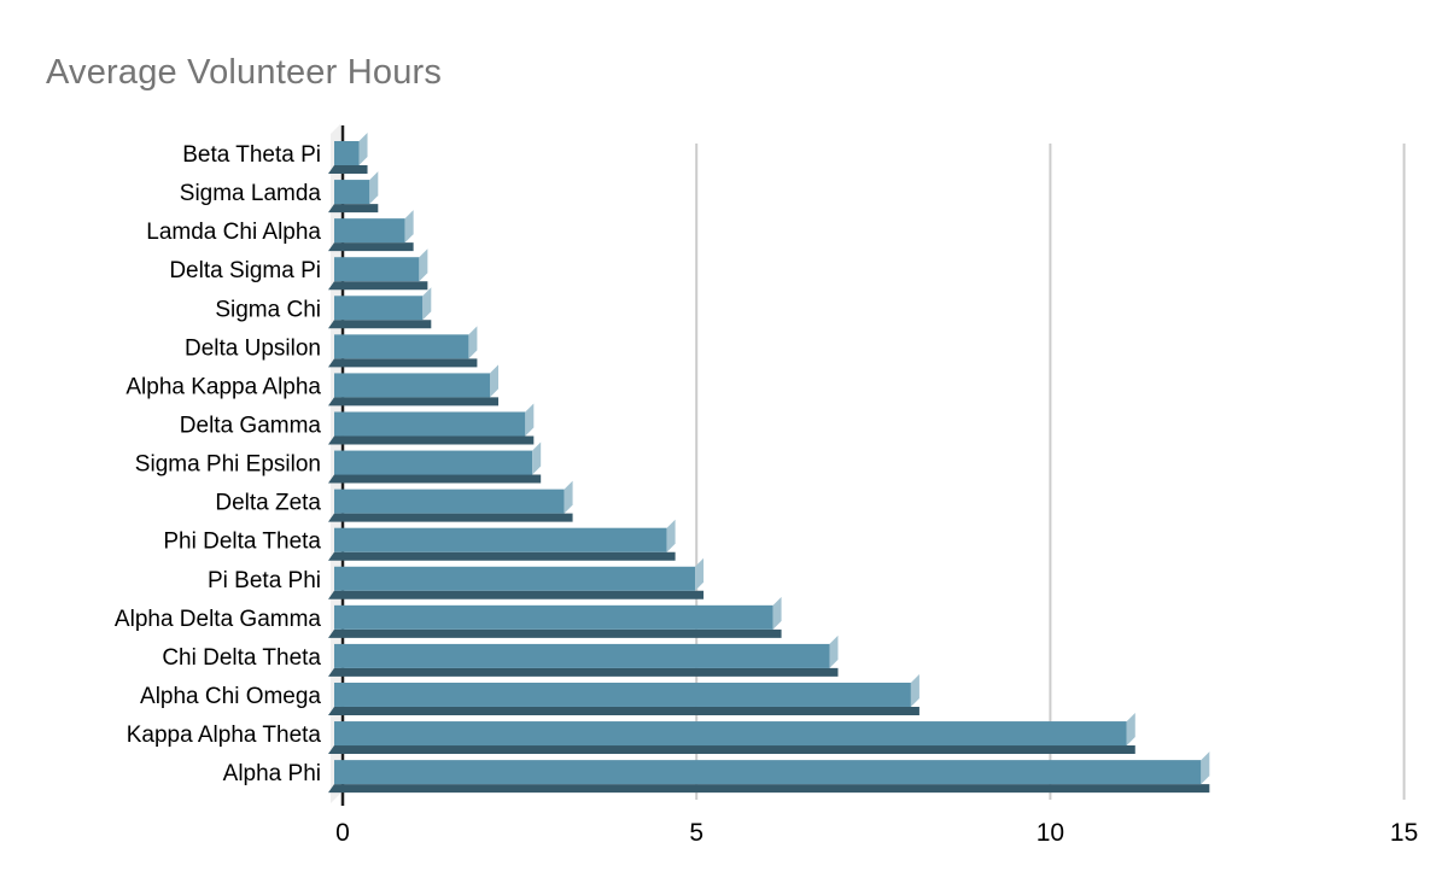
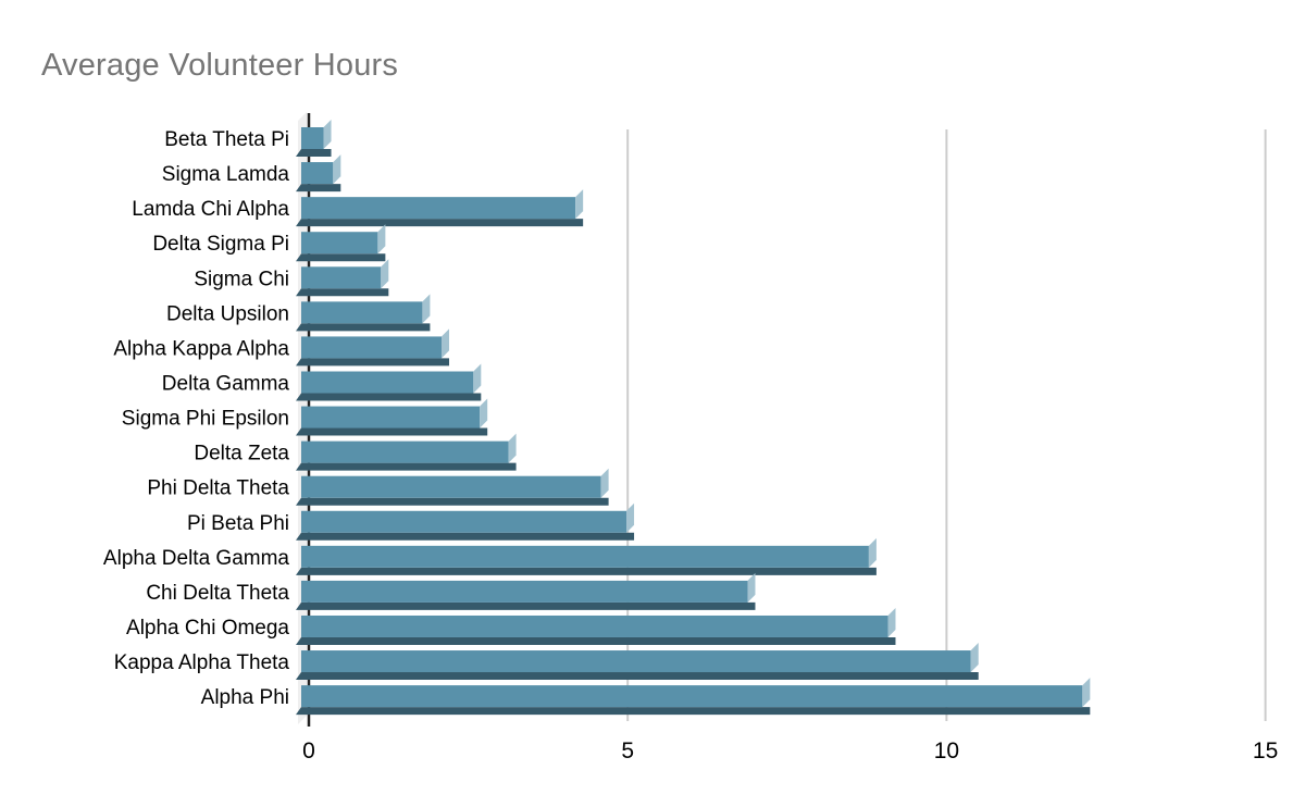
Lamda Chi Alpha: 1.0 -> 4.3
Alpha Delta Gamma: 6.2 -> 8.9
Alpha Chi Omega: 8.2 -> 9.2
Kappa Alpha Theta: 11.2 -> 10.5
